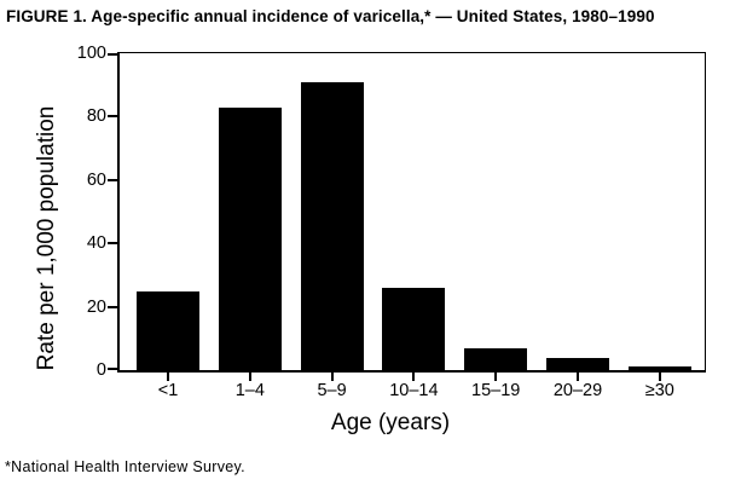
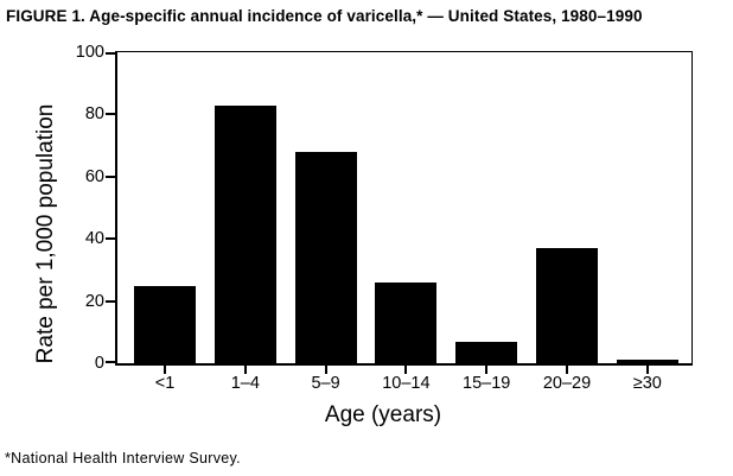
5–9: 91 -> 68
20–29: 4 -> 37
